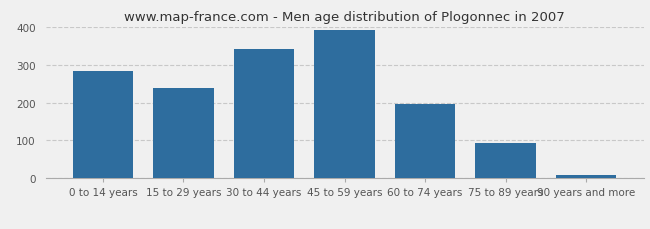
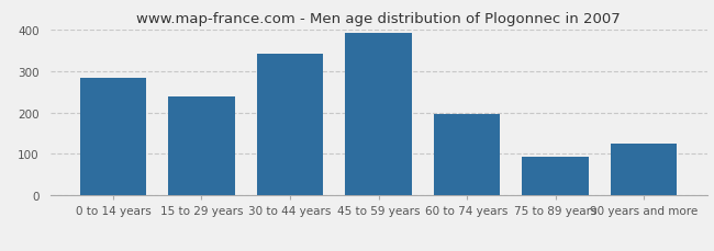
90 years and more: 8 -> 125
